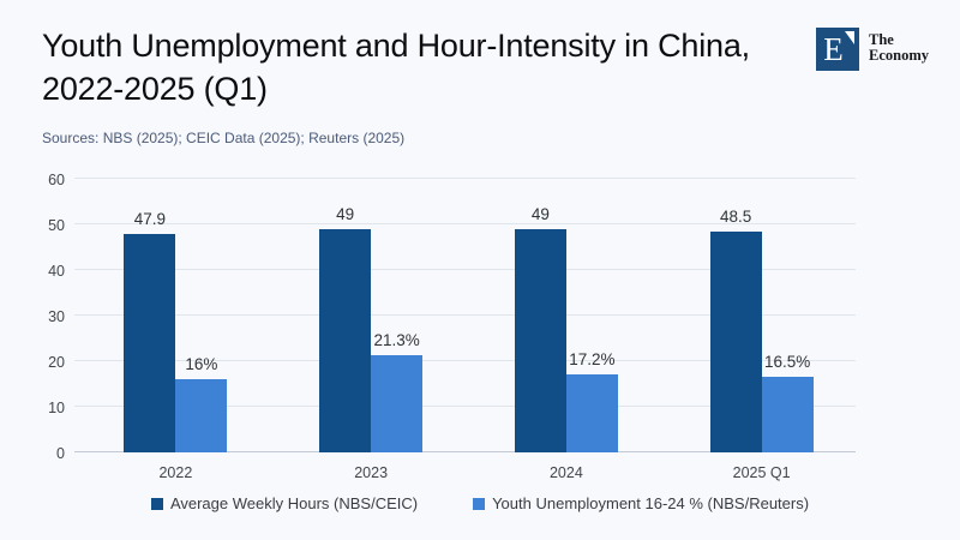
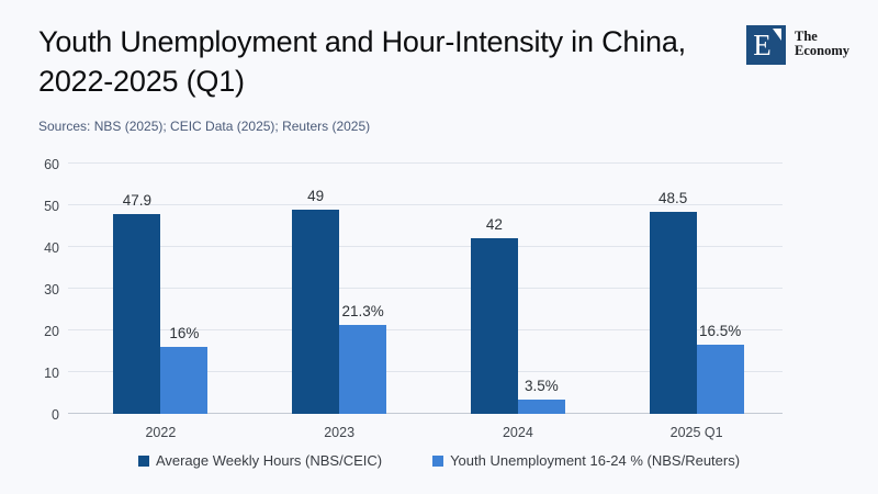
Average Weekly Hours (NBS/CEIC)/2024: 49 -> 42
Youth Unemployment 16-24 % (NBS/Reuters)/2024: 17.2% -> 3.5%
